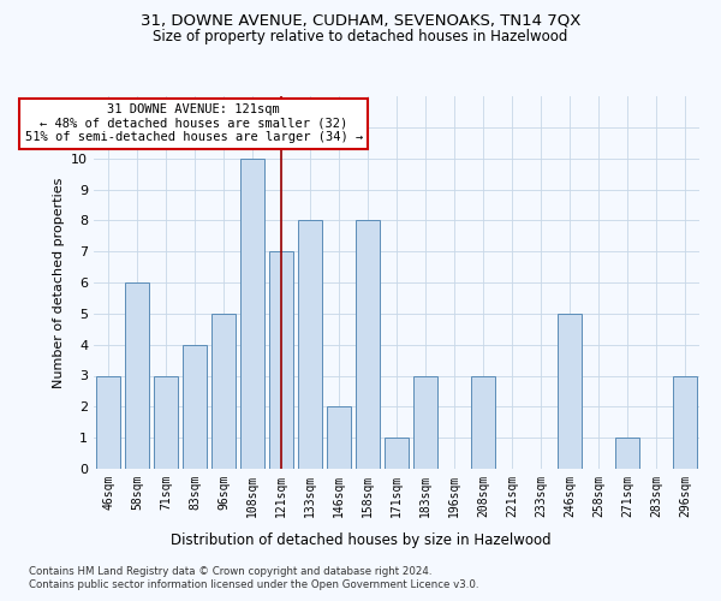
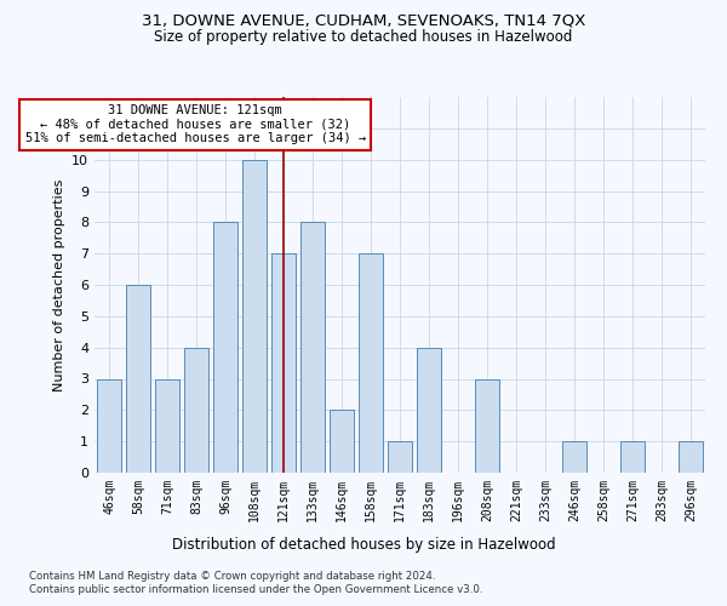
96sqm: 5 -> 8
158sqm: 8 -> 7
183sqm: 3 -> 4
246sqm: 5 -> 1
296sqm: 3 -> 1
